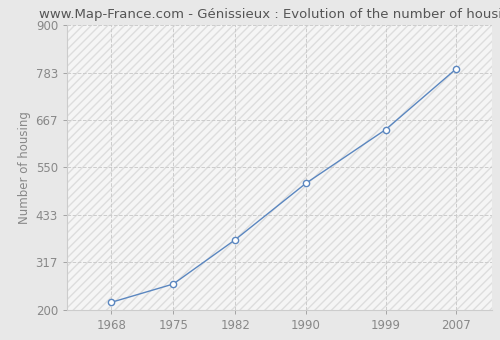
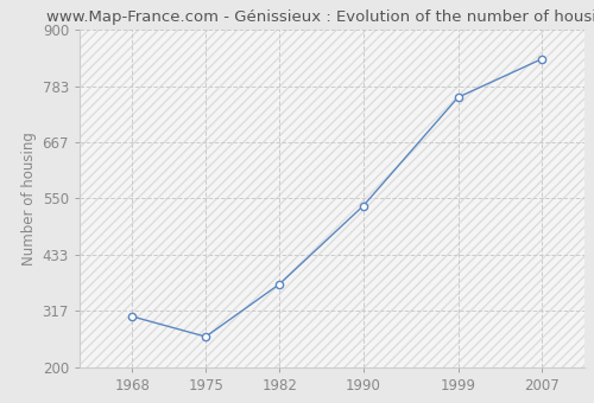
1968: 218 -> 305
1990: 511 -> 535
1999: 643 -> 760
2007: 793 -> 840
